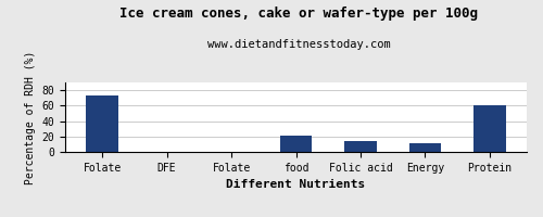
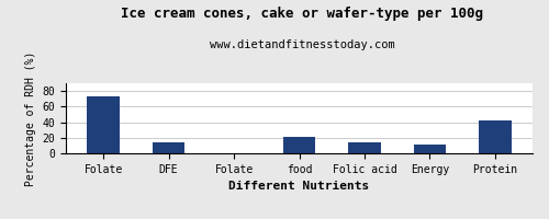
DFE: 0 -> 14
Protein: 61 -> 42
